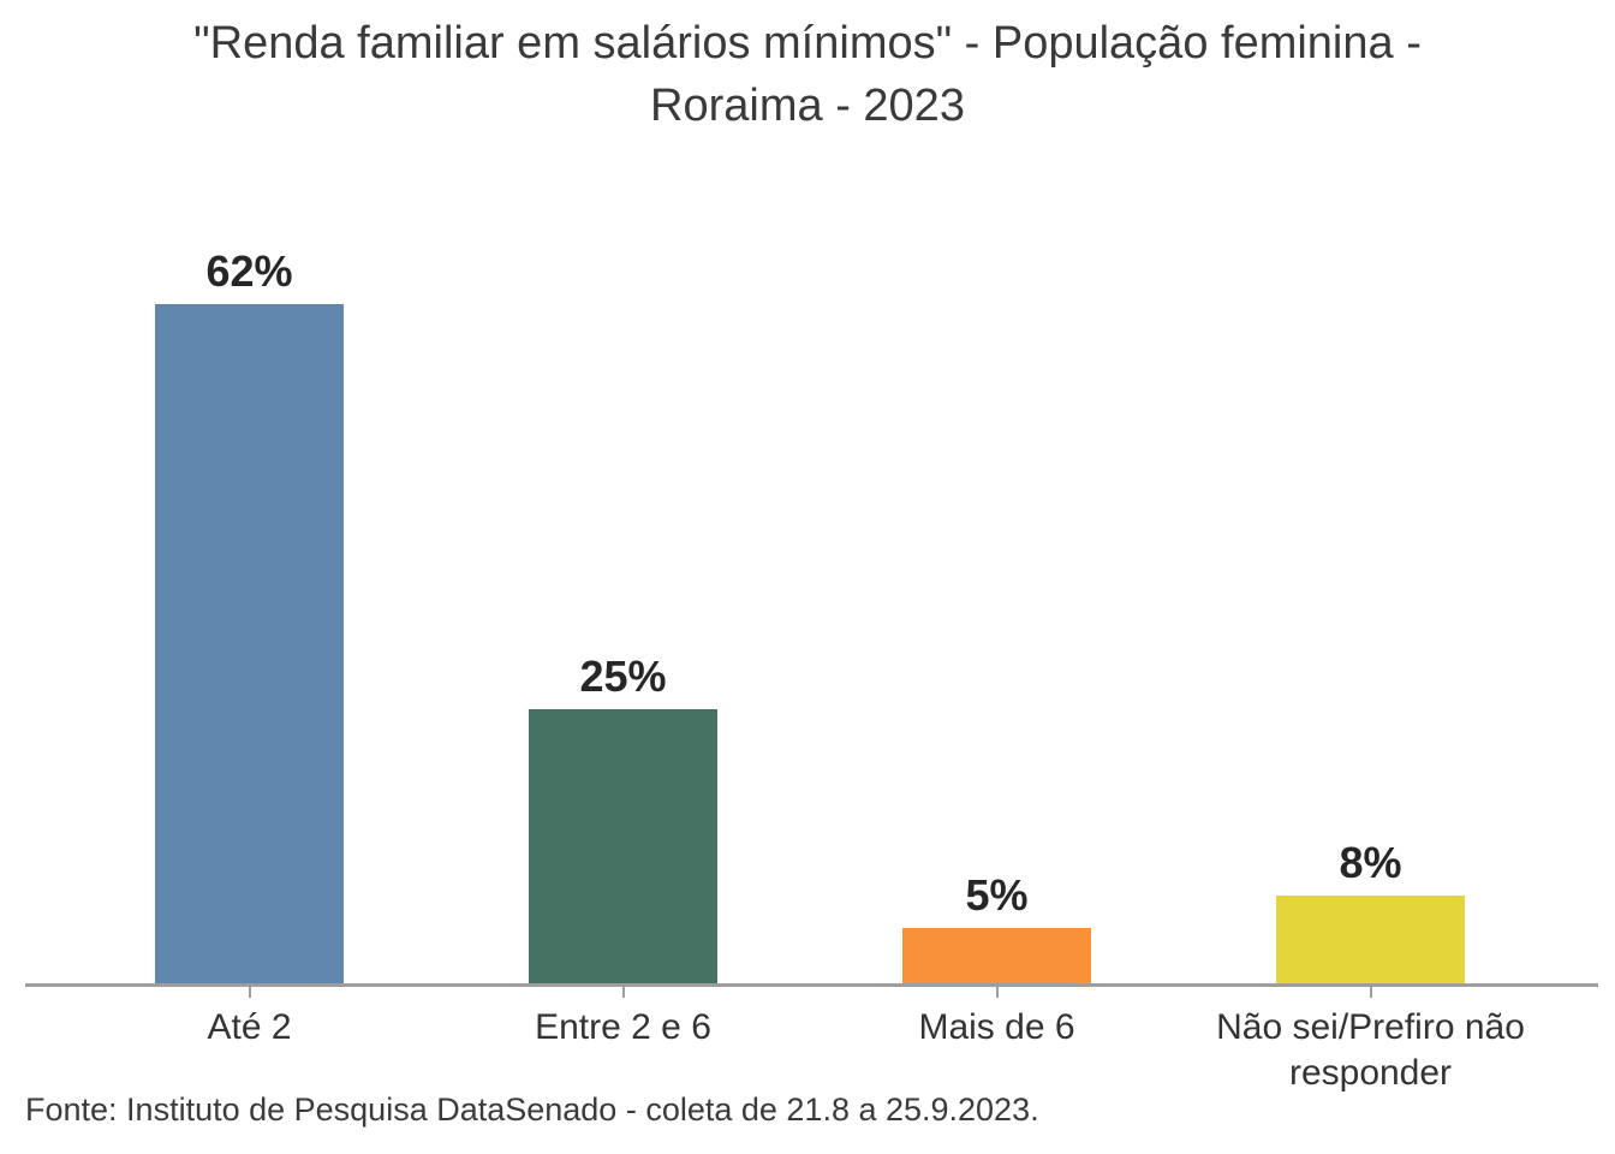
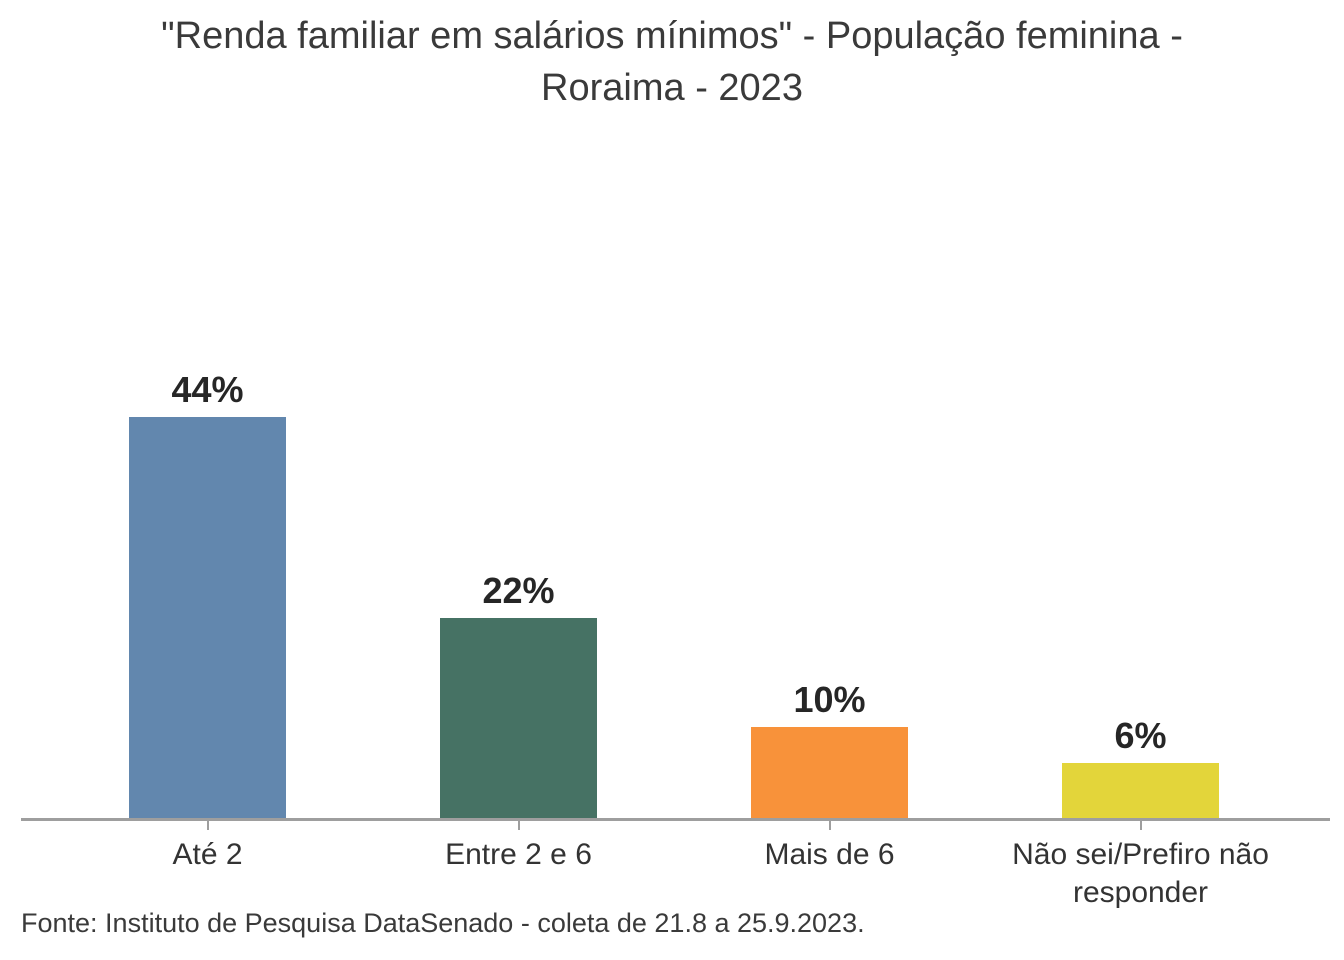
Até 2: 62% -> 44%
Entre 2 e 6: 25% -> 22%
Mais de 6: 5% -> 10%
Não sei/Prefiro não responder: 8% -> 6%
